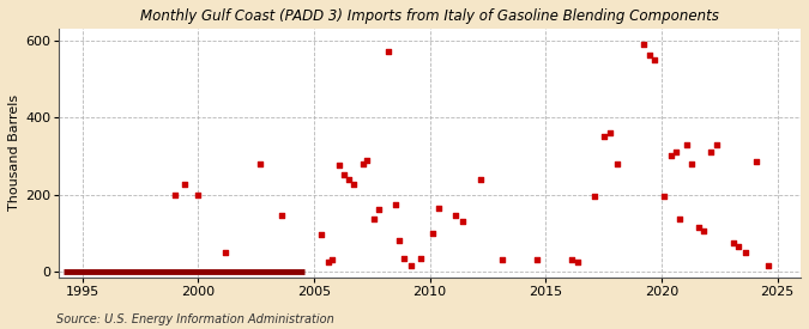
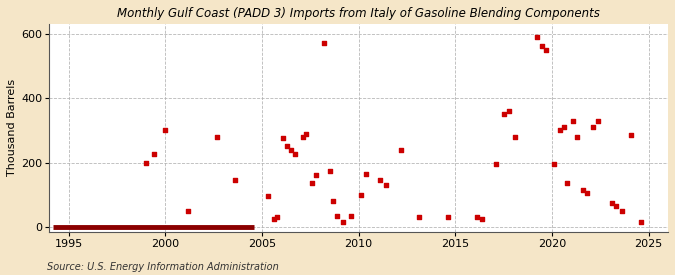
2000: 200 -> 300
